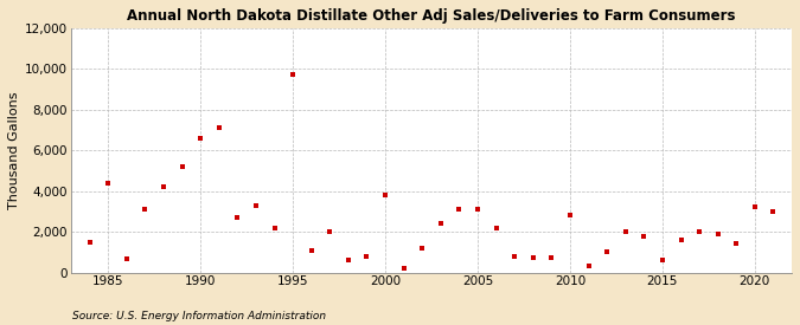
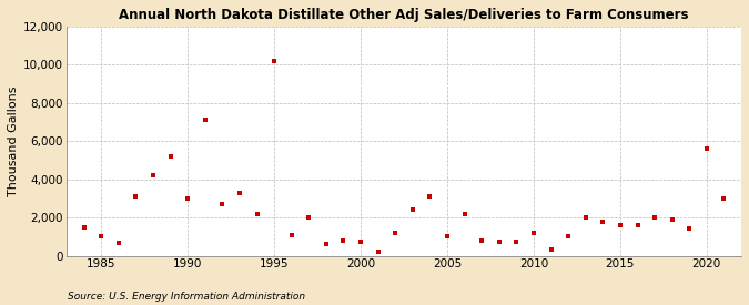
1985: 4,400 -> 1,000
1990: 6,600 -> 3,000
1995: 9,700 -> 10,200
2000: 3,800 -> 700
2005: 3,100 -> 1,000
2010: 2,800 -> 1,200
2015: 600 -> 1,600
2020: 3,200 -> 5,600
